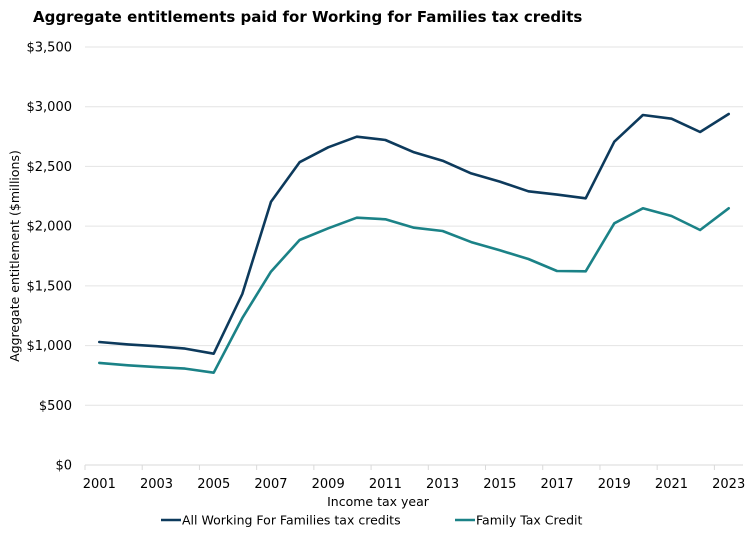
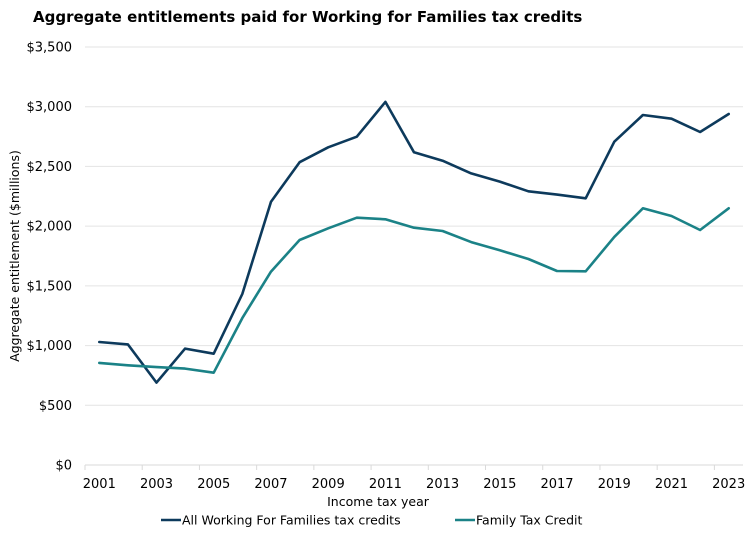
All Working For Families tax credits/2003: $1000 -> $690
All Working For Families tax credits/2011: $2720 -> $3040
Family Tax Credit/2019: $2020 -> $1910
